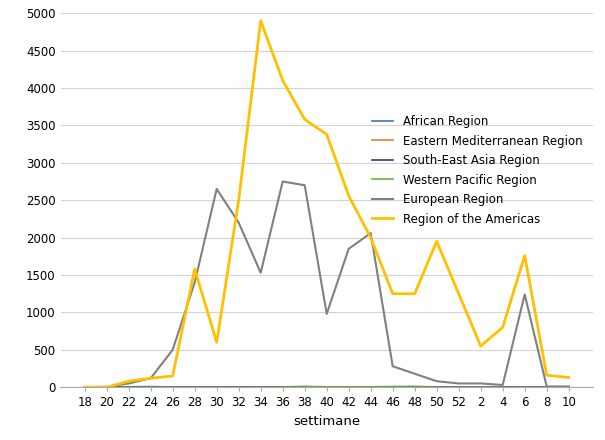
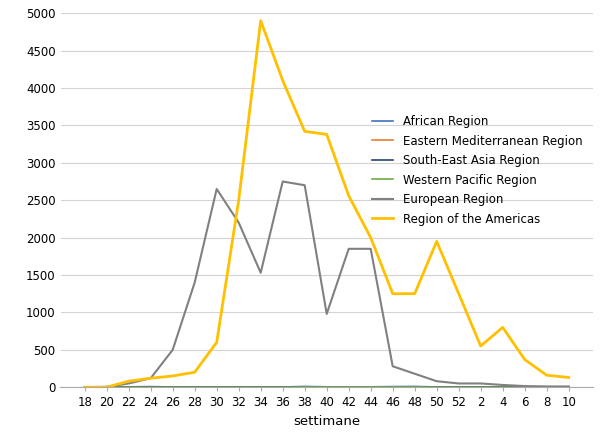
Region of the Americas/28: 1580 -> 200
Region of the Americas/38: 3580 -> 3420
European Region/44: 2060 -> 1850
European Region/6: 1240 -> 20
Region of the Americas/6: 1760 -> 370
